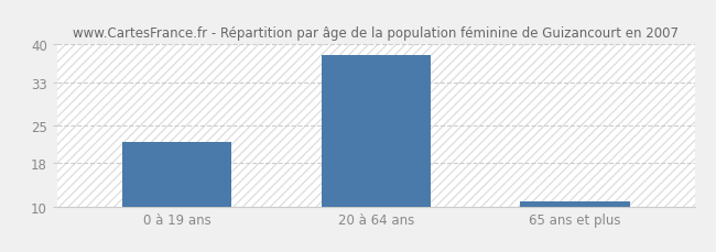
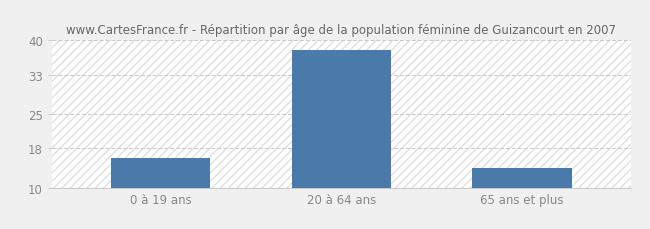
0 à 19 ans: 22 -> 16
65 ans et plus: 11 -> 14
